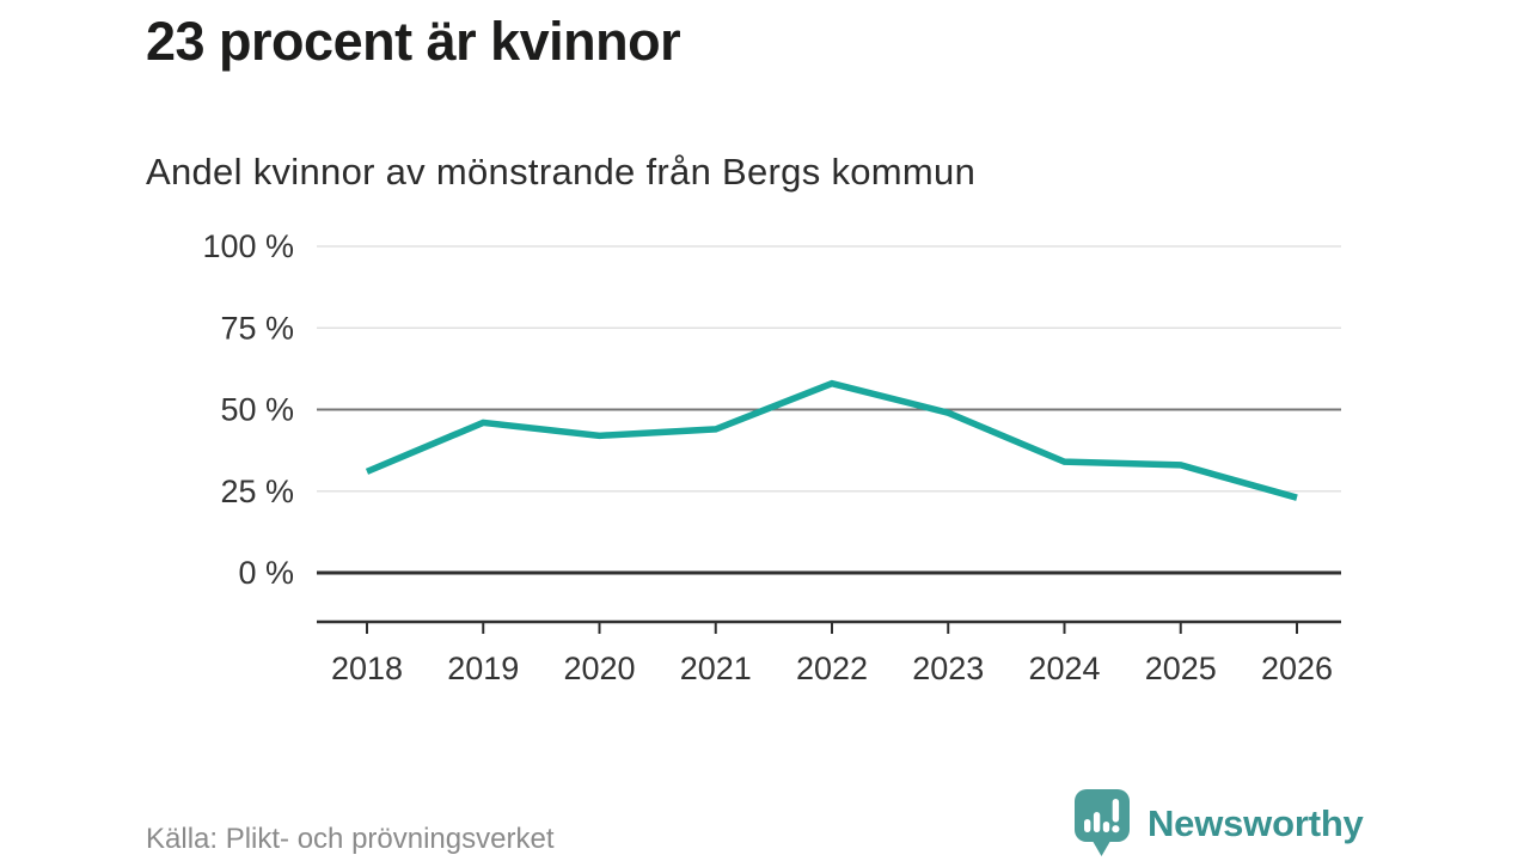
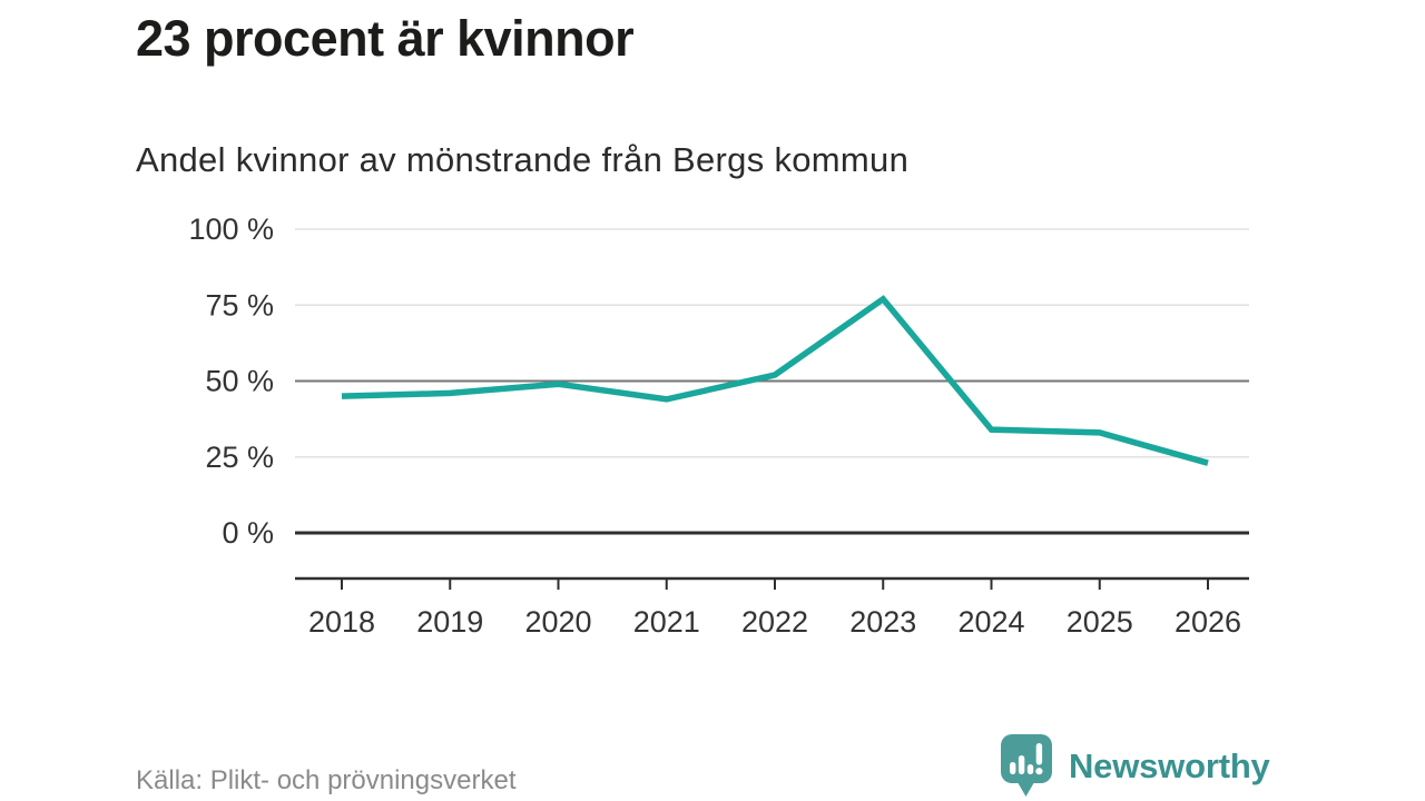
2018: 31% -> 45%
2020: 42% -> 49%
2022: 58% -> 52%
2023: 49% -> 77%
